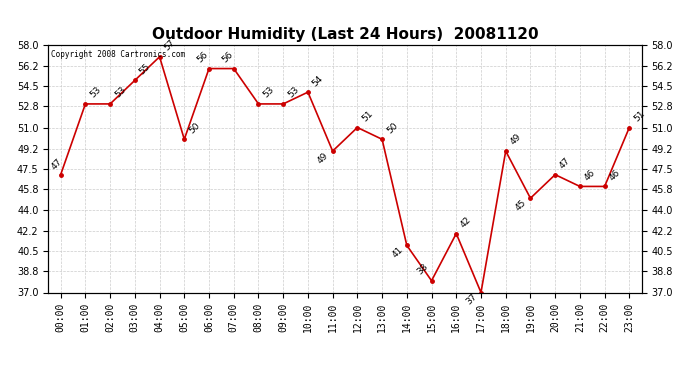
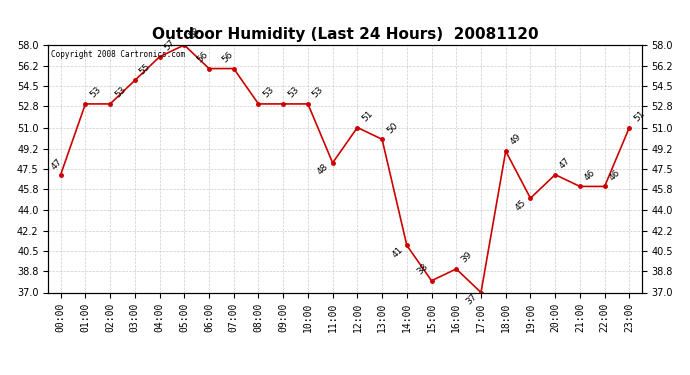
05:00: 50 -> 58
10:00: 54 -> 53
11:00: 49 -> 48
16:00: 42 -> 39
